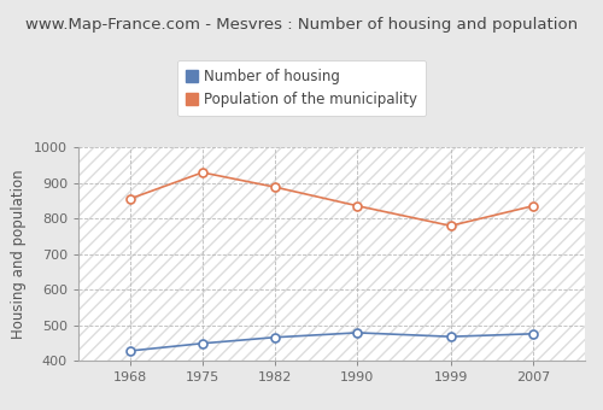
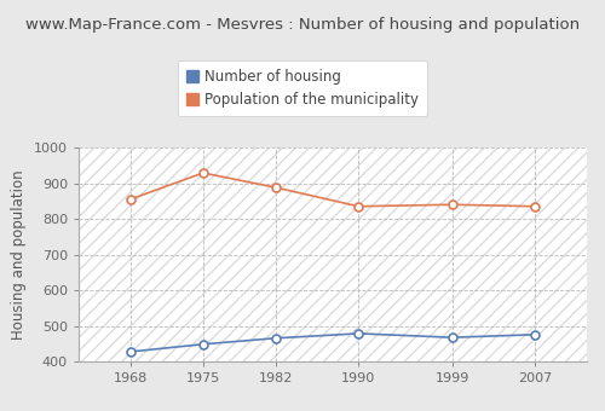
Population of the municipality/1999: 780 -> 841
